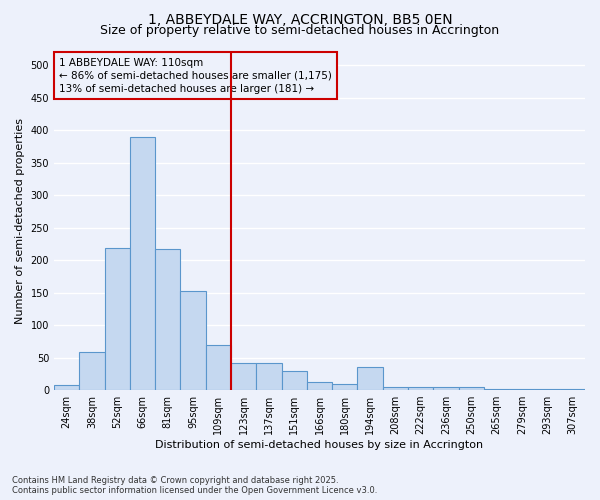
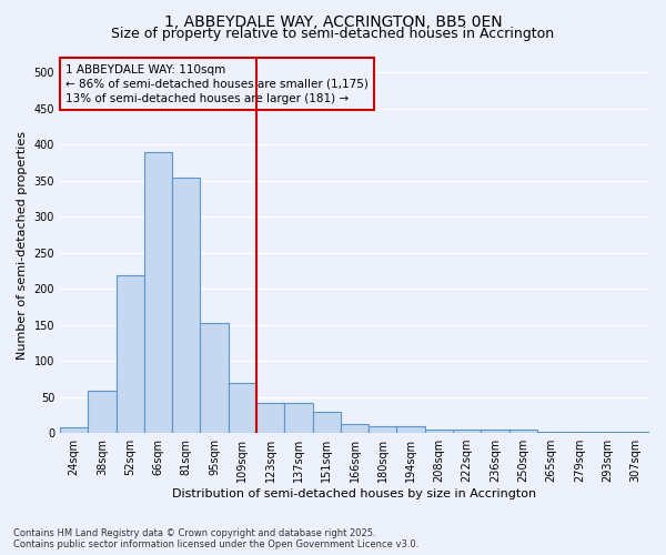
81sqm: 218 -> 354
194sqm: 36 -> 9
